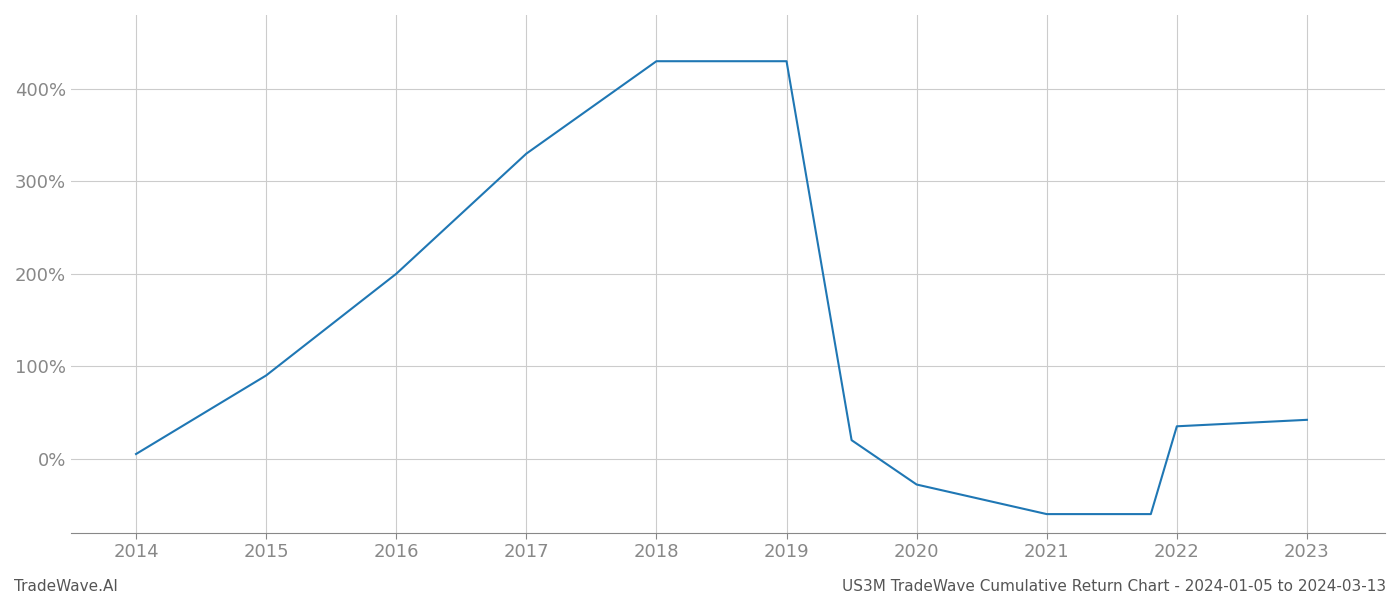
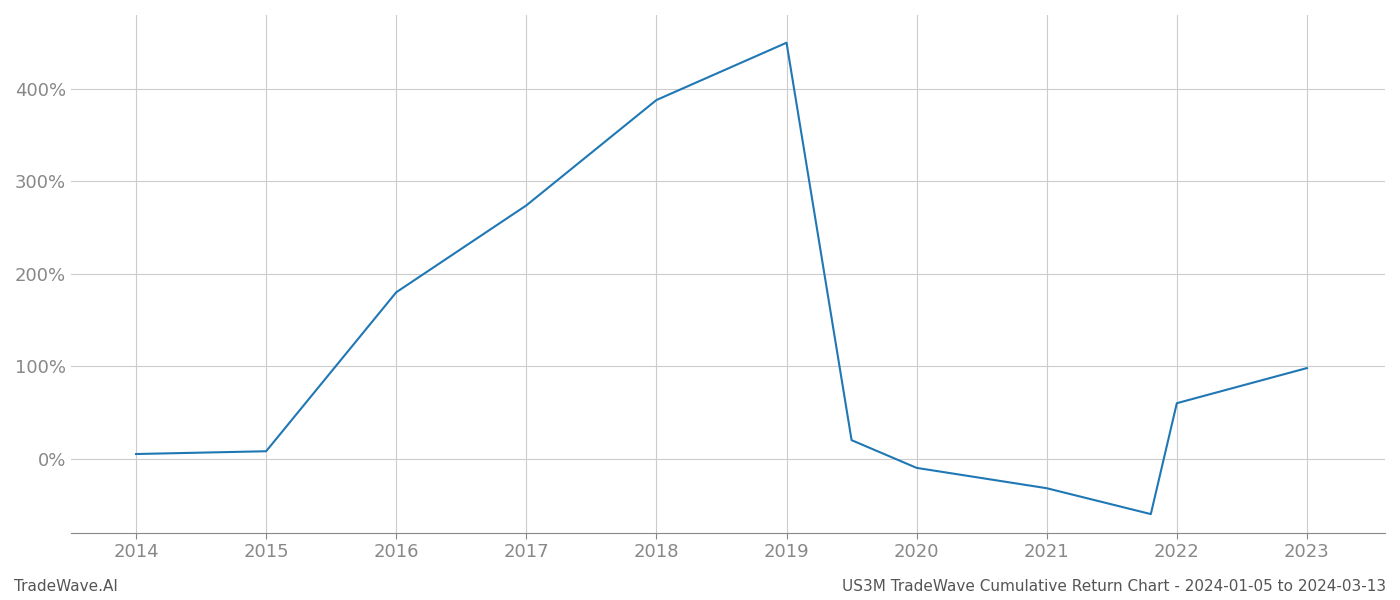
2015: 90% -> 8%
2016: 200% -> 180%
2017: 330% -> 274%
2018: 430% -> 388%
2019: 430% -> 450%
2020: -28% -> -10%
2021: -60% -> -32%
2022: 35% -> 60%
2023: 42% -> 98%
